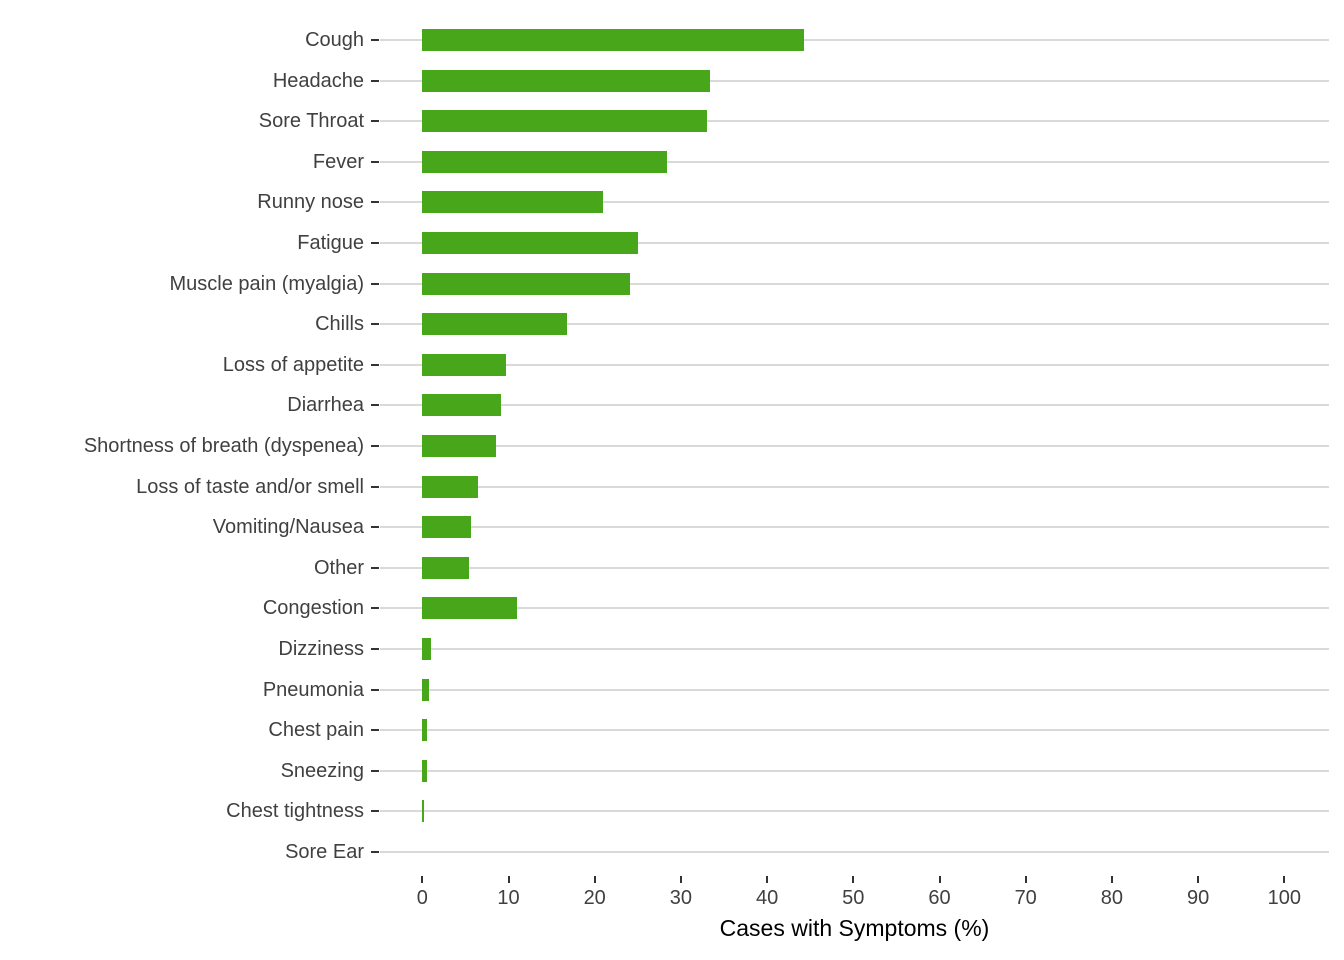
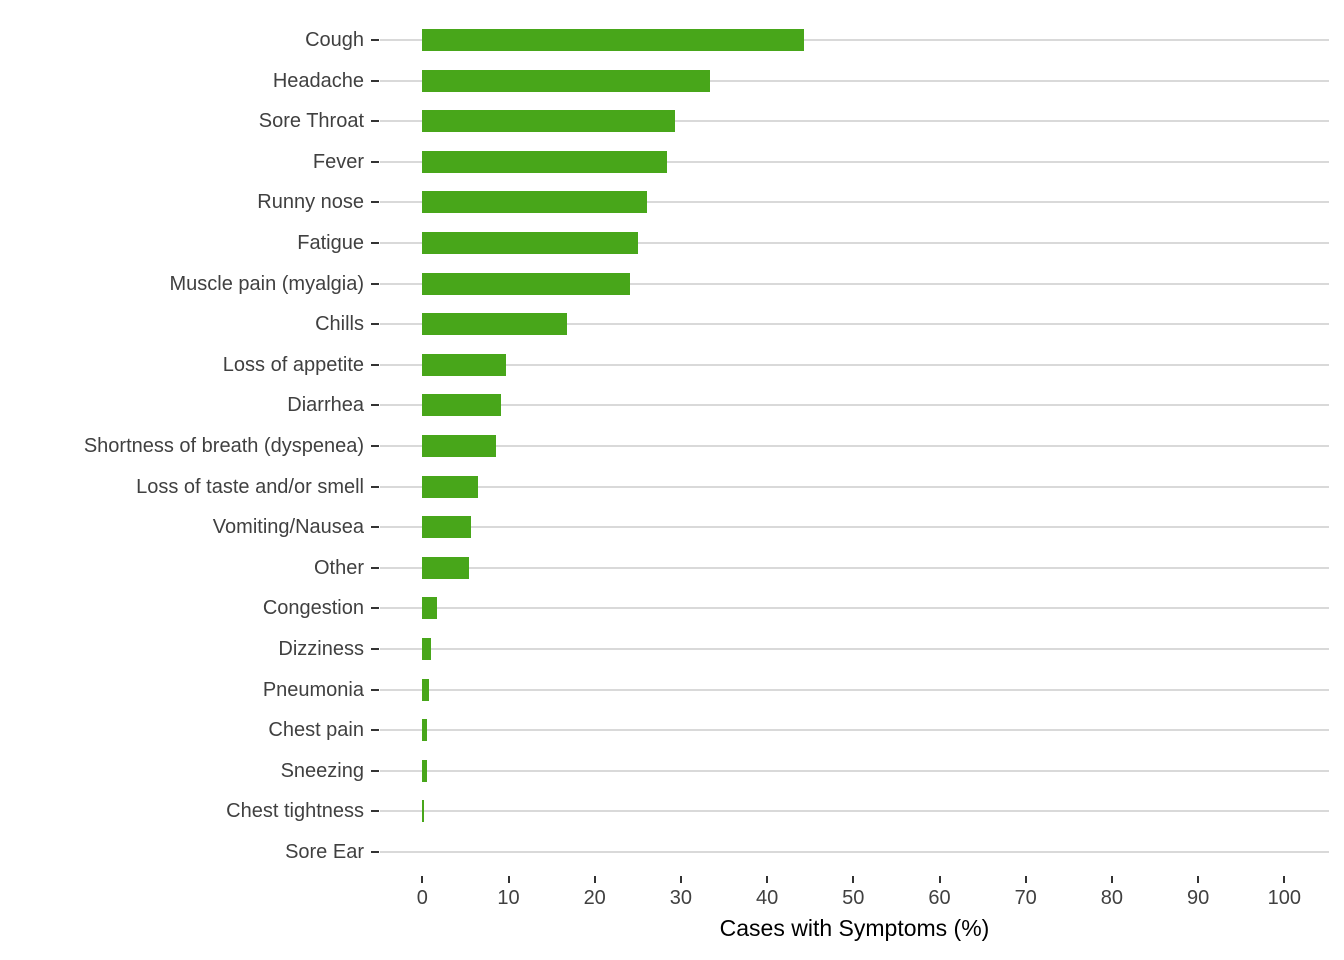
Sore Throat: 33 -> 29
Runny nose: 21 -> 26
Congestion: 11 -> 2
